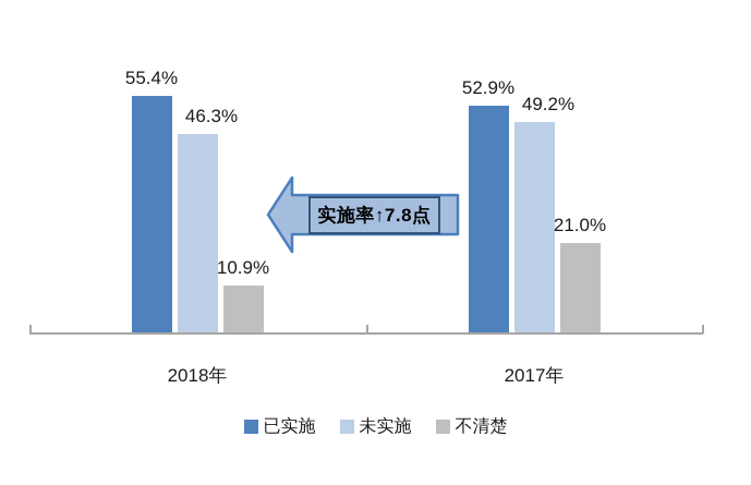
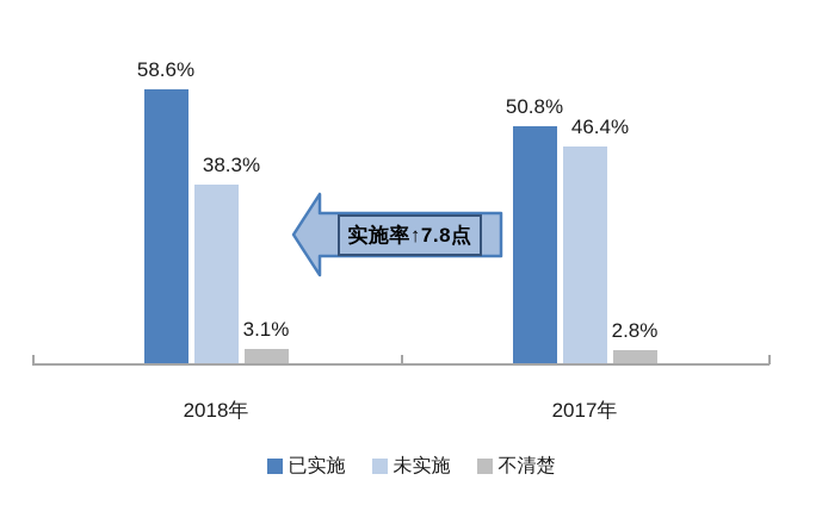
已实施/2018年: 55.4% -> 58.6%
未实施/2018年: 46.3% -> 38.3%
不清楚/2018年: 10.9% -> 3.1%
已实施/2017年: 52.9% -> 50.8%
未实施/2017年: 49.2% -> 46.4%
不清楚/2017年: 21.0% -> 2.8%
